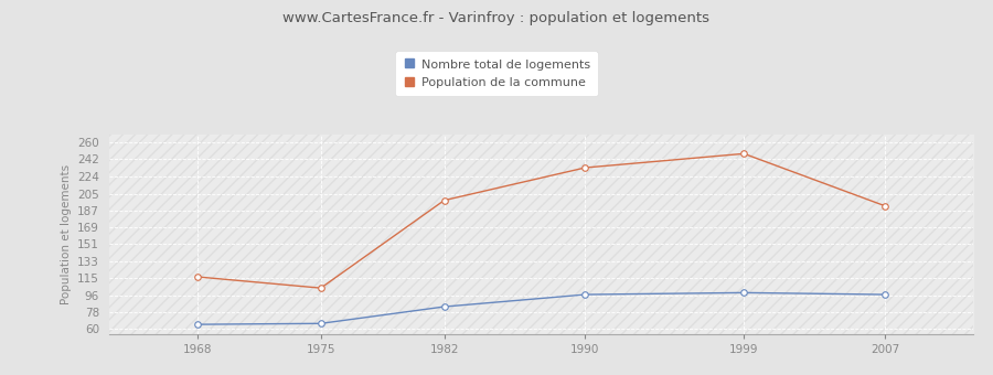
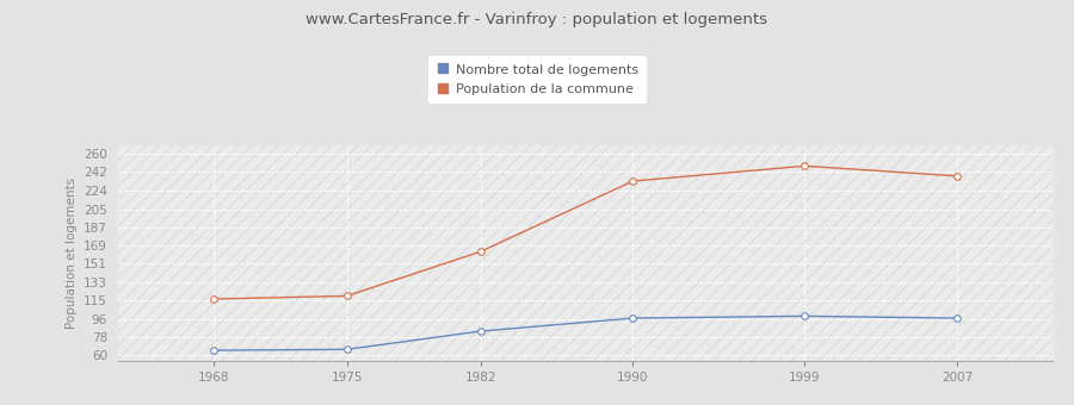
Population de la commune/1975: 104 -> 119
Population de la commune/1982: 198 -> 163
Population de la commune/2007: 192 -> 238
